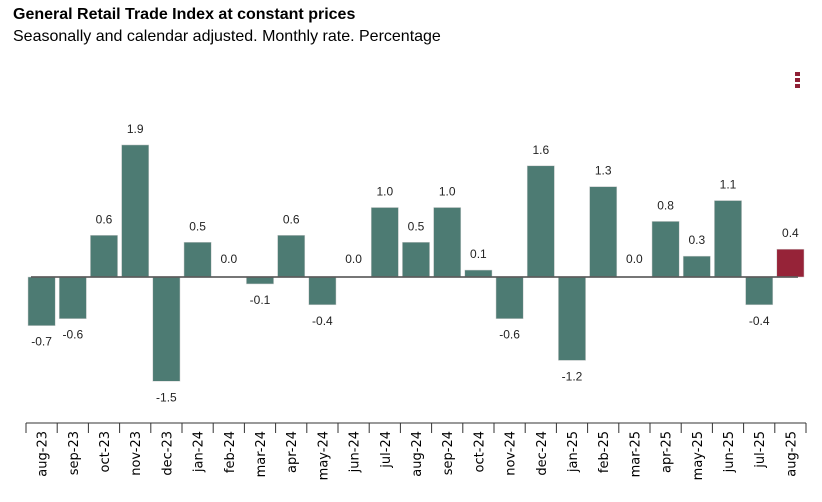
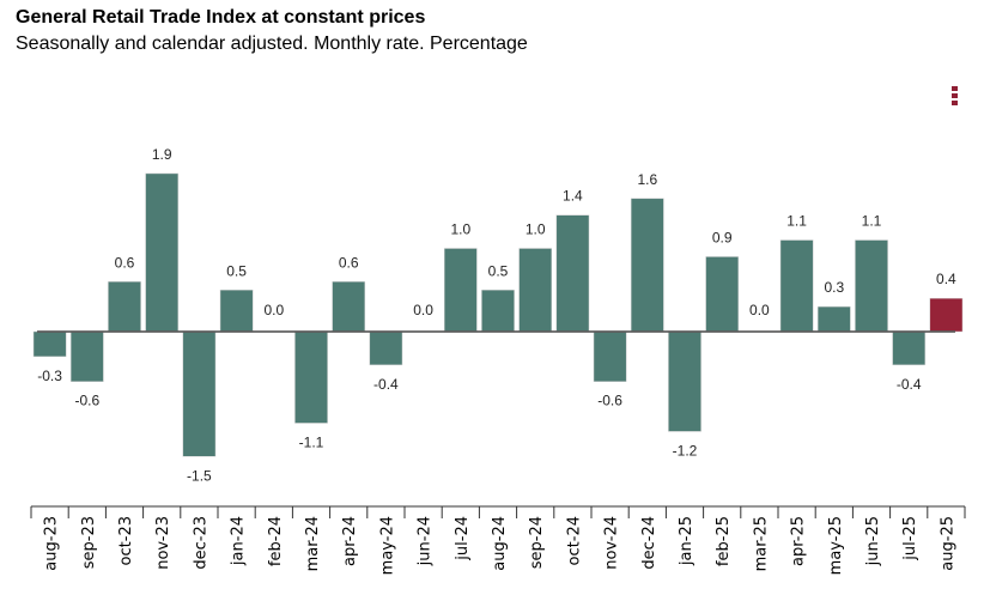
aug-23: -0.7 -> -0.3
mar-24: -0.1 -> -1.1
oct-24: 0.1 -> 1.4
feb-25: 1.3 -> 0.9
apr-25: 0.8 -> 1.1
